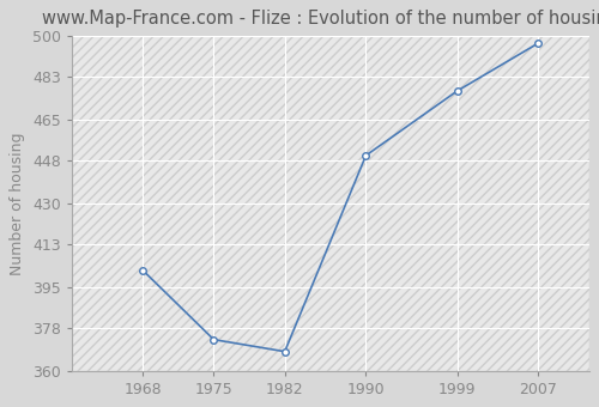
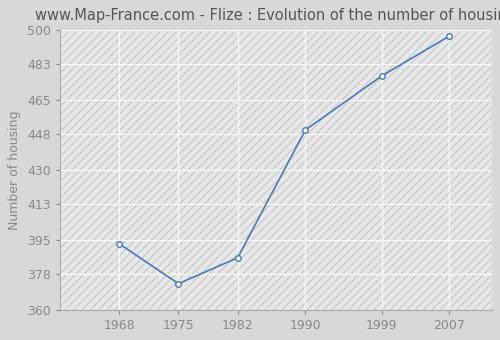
1968: 402 -> 393
1982: 368 -> 386
